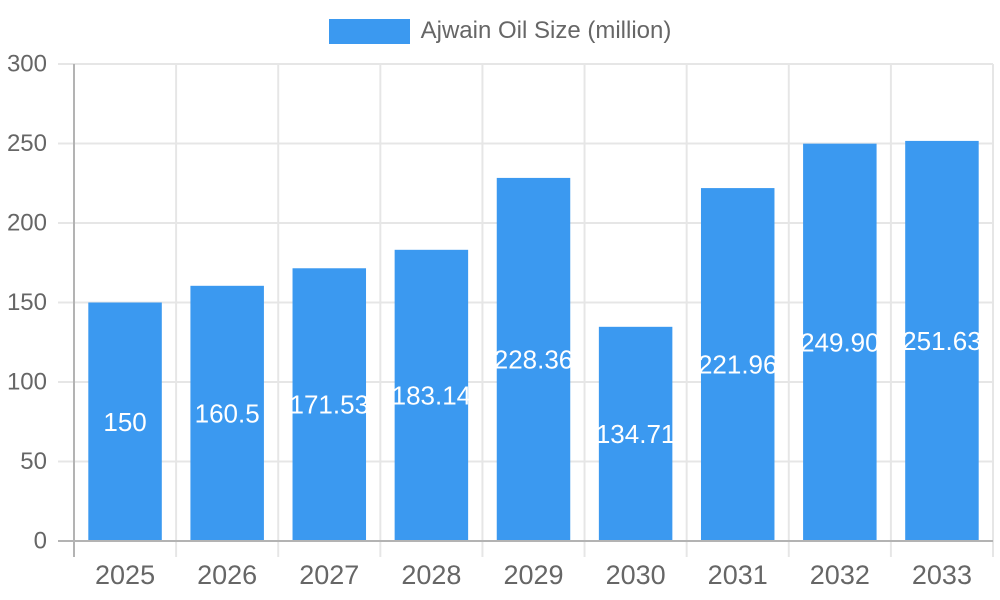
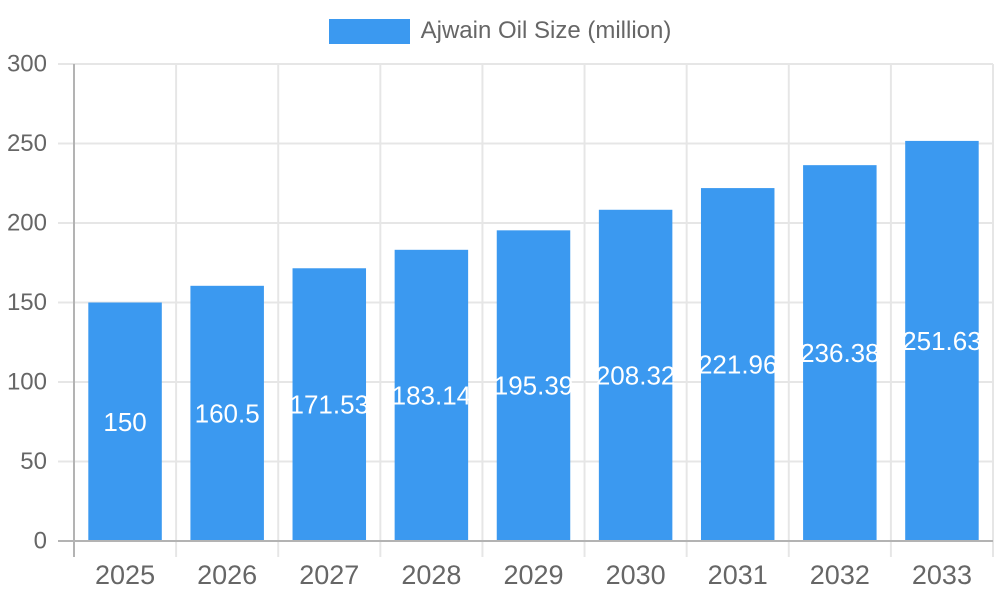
2029: 228.36 -> 195.39
2030: 134.71 -> 208.32
2032: 249.90 -> 236.38
